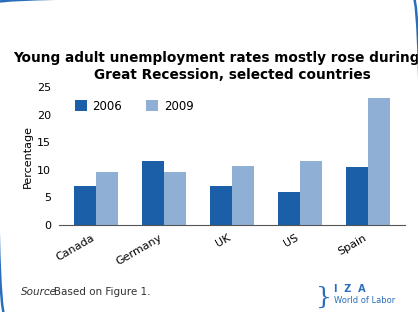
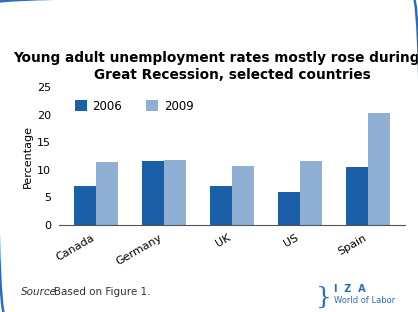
2009/Canada: 9.5 -> 11.4
2009/Germany: 9.5 -> 11.8
2009/Spain: 23.0 -> 20.4
